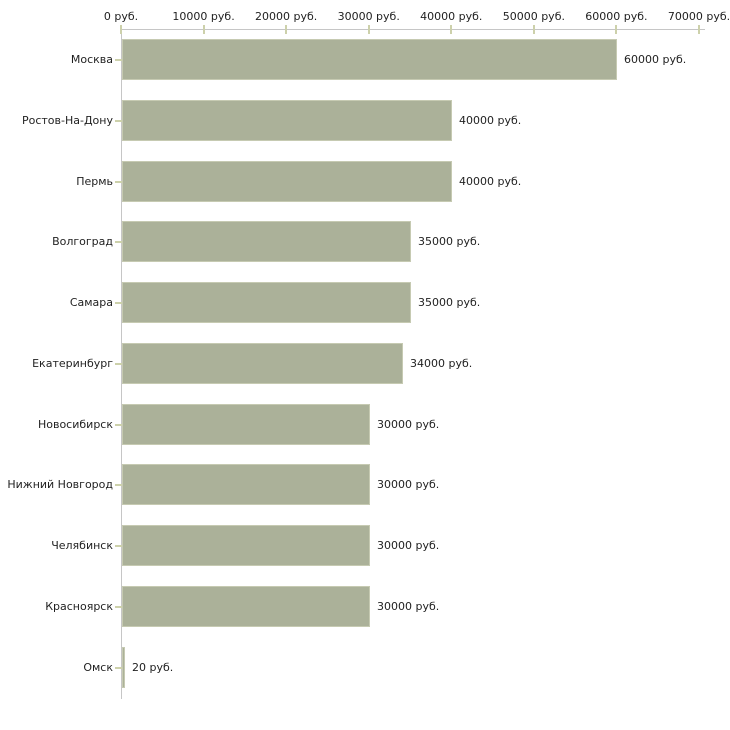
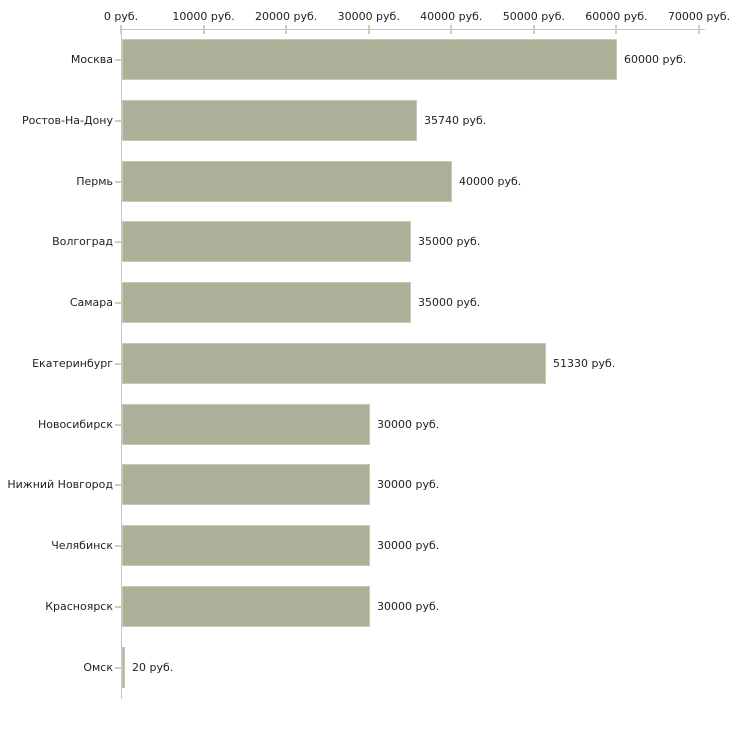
Ростов-На-Дону: 40000 -> 35740
Екатеринбург: 34000 -> 51330
